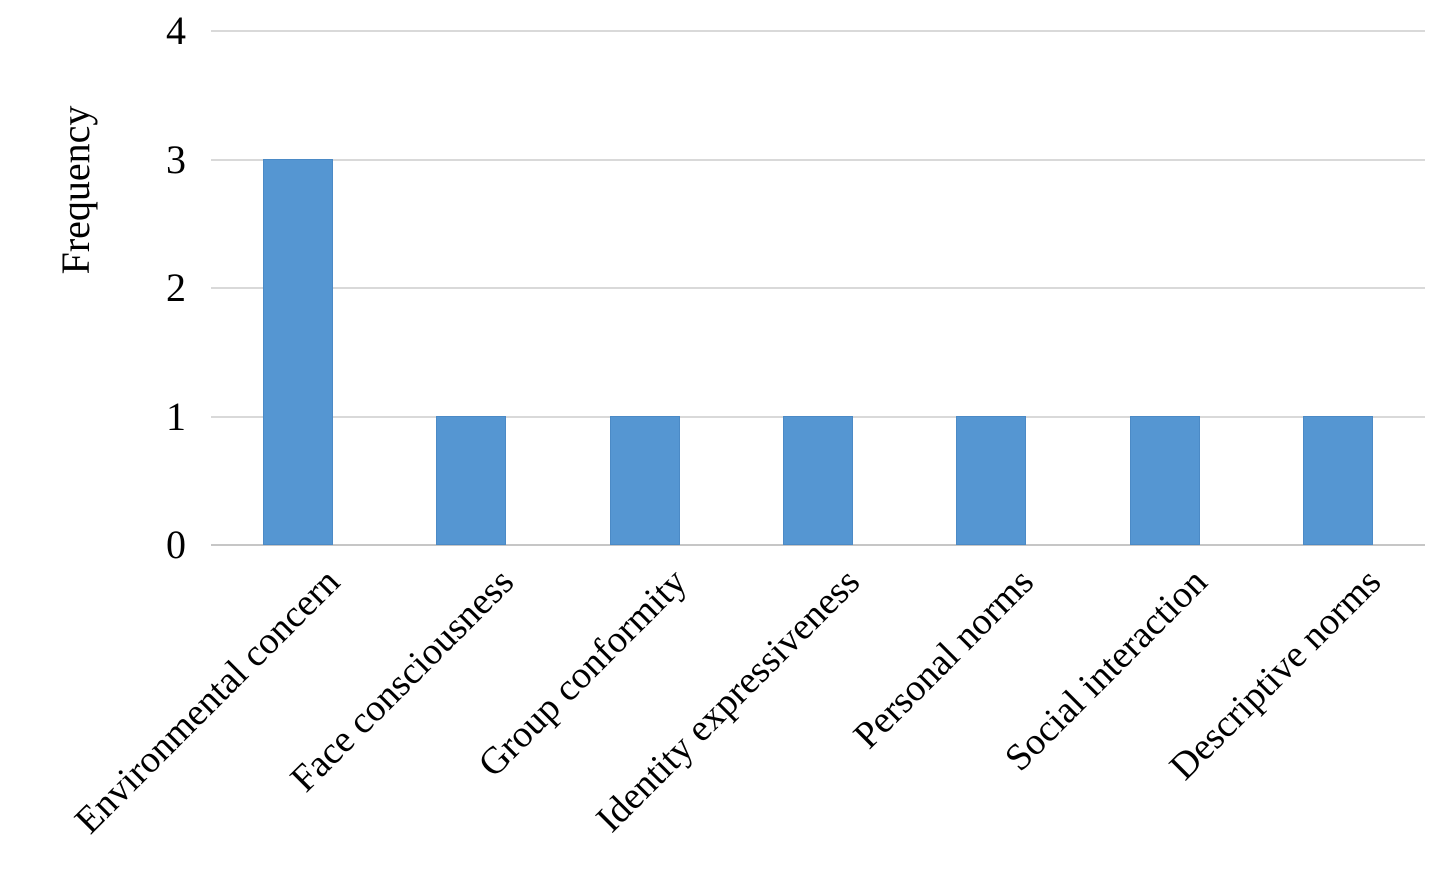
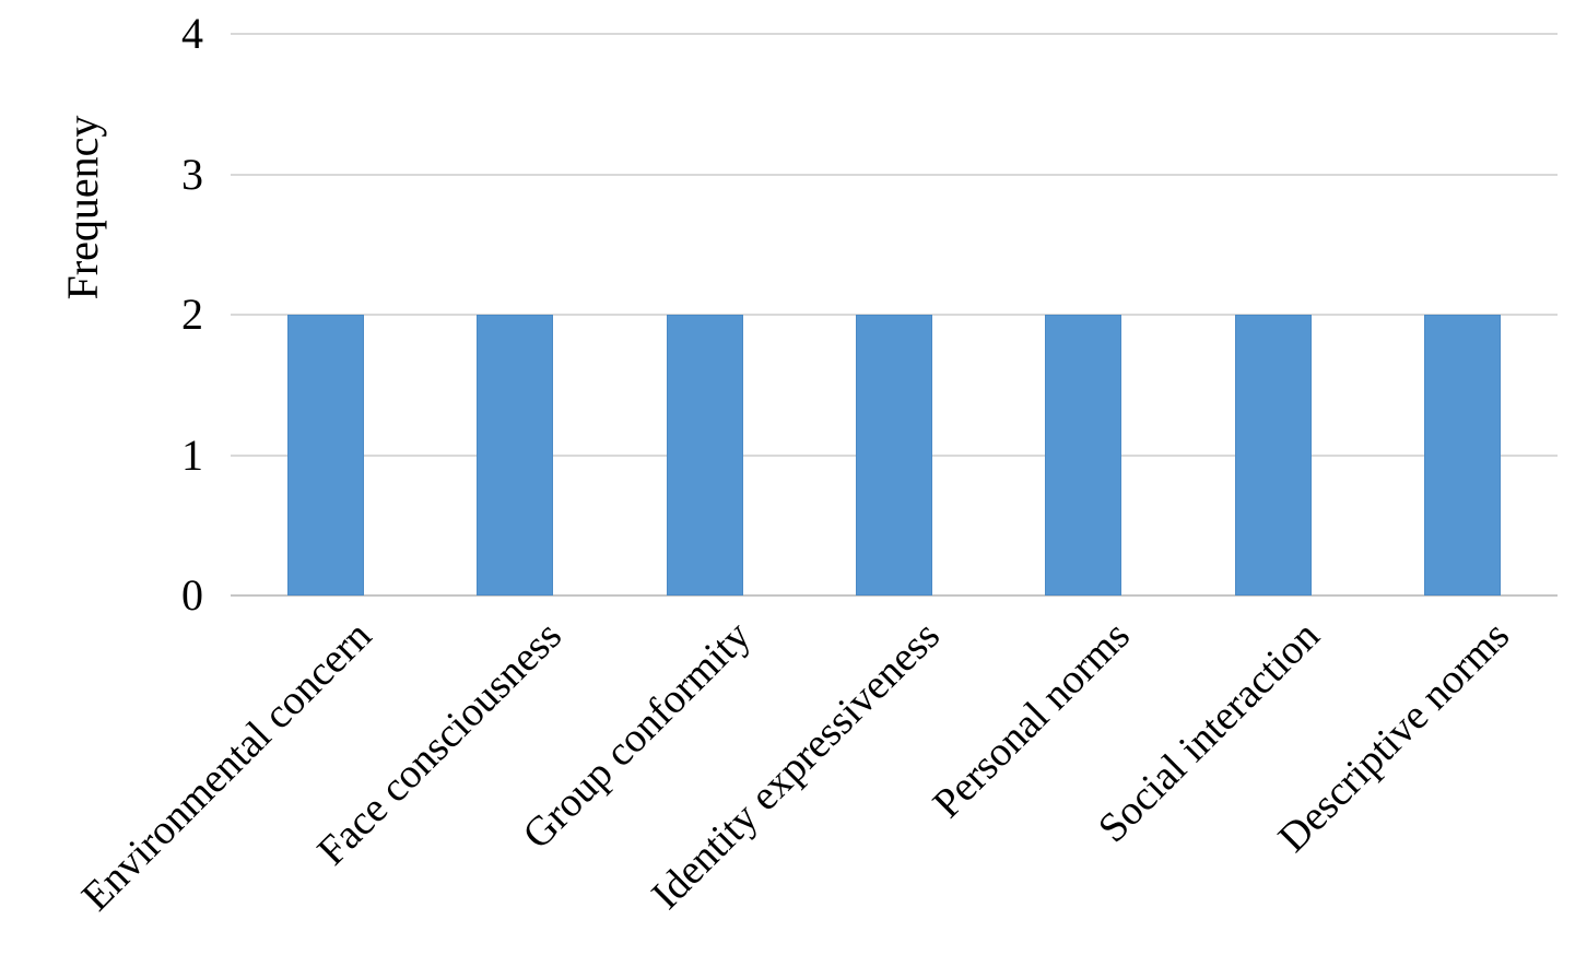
Environmental concern: 3 -> 2
Face consciousness: 1 -> 2
Group conformity: 1 -> 2
Identity expressiveness: 1 -> 2
Personal norms: 1 -> 2
Social interaction: 1 -> 2
Descriptive norms: 1 -> 2
